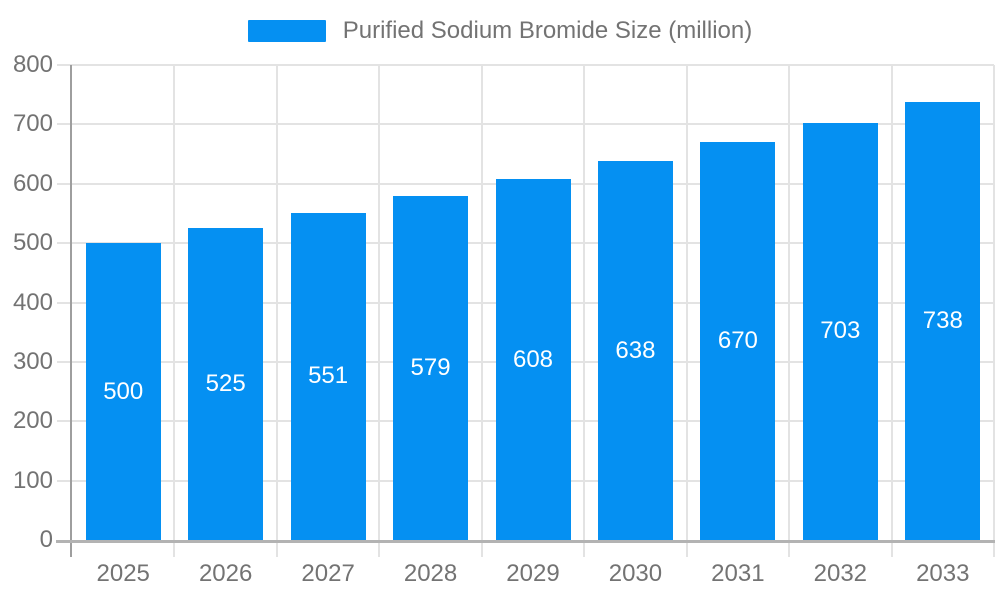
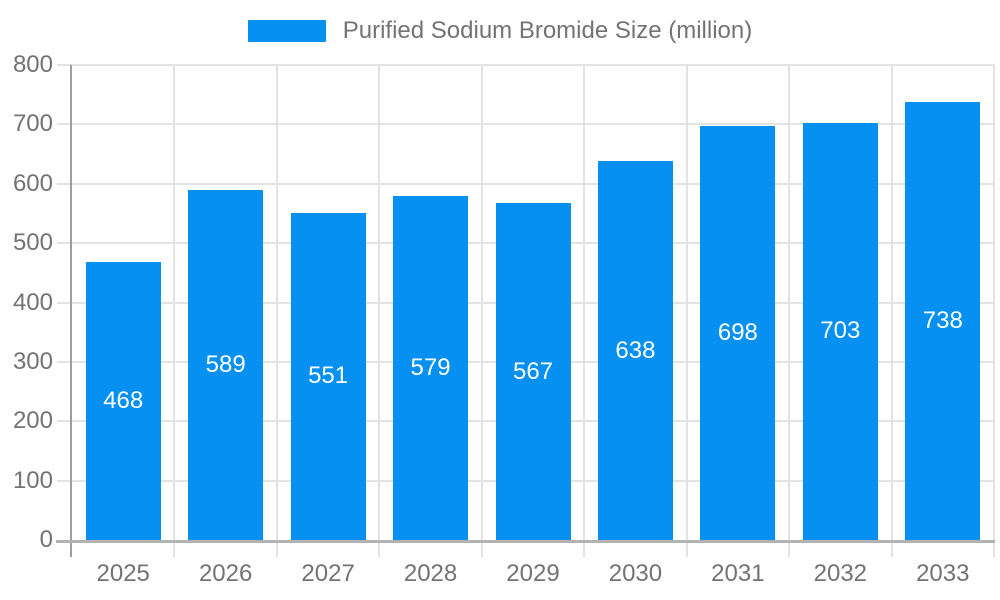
2025: 500 -> 468
2026: 525 -> 589
2029: 608 -> 567
2031: 670 -> 698
